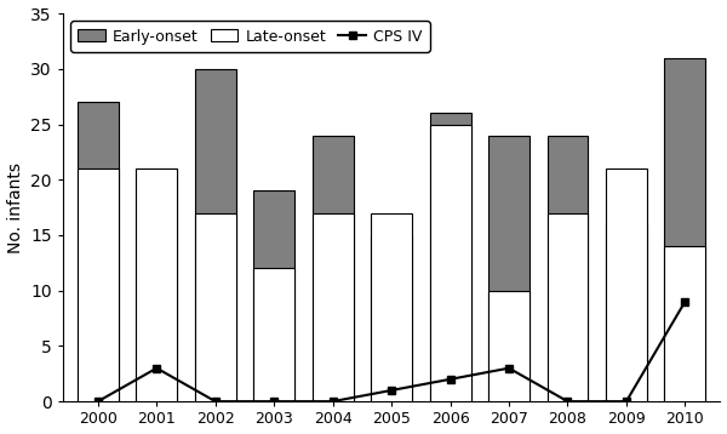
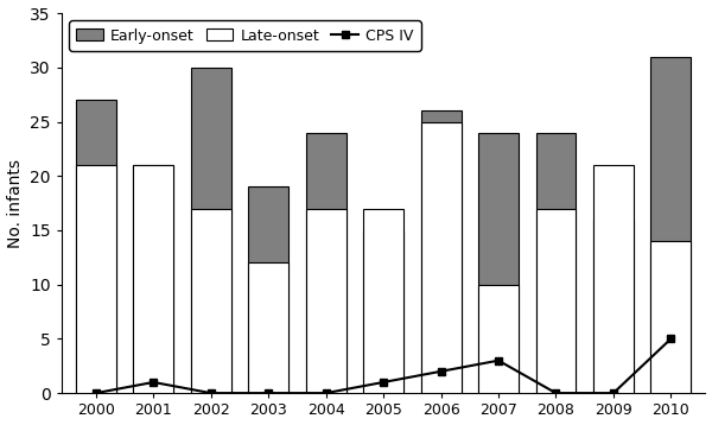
CPS IV/2001: 3 -> 1
CPS IV/2010: 9 -> 5
